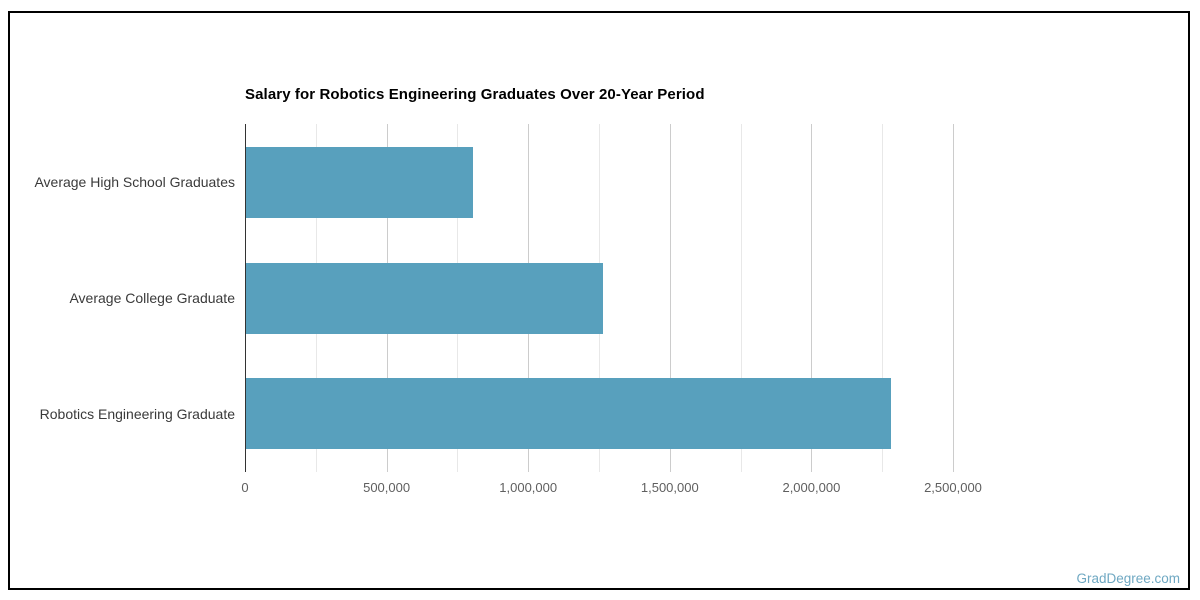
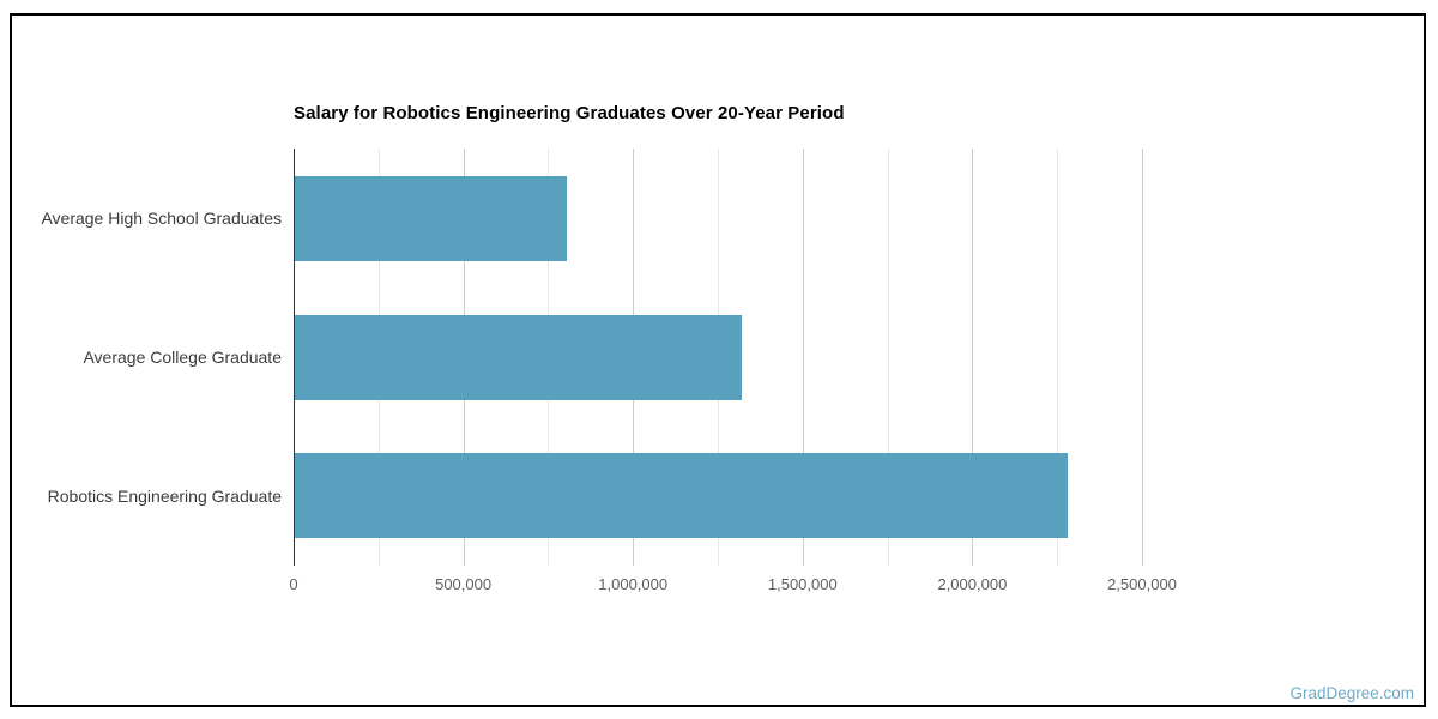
Average College Graduate: 1260000 -> 1320000
